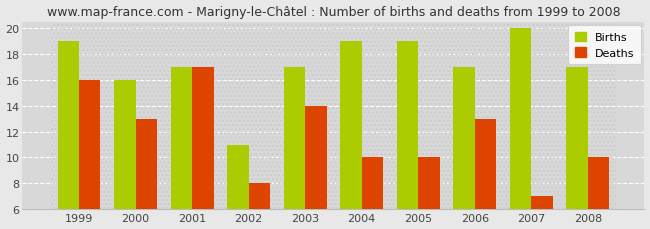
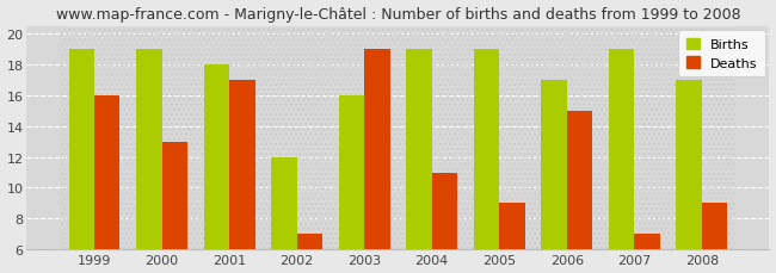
Births/2000: 16 -> 19
Births/2001: 17 -> 18
Births/2002: 11 -> 12
Deaths/2002: 8 -> 7
Births/2003: 17 -> 16
Deaths/2003: 14 -> 19
Deaths/2004: 10 -> 11
Deaths/2005: 10 -> 9
Deaths/2006: 13 -> 15
Births/2007: 20 -> 19
Deaths/2008: 10 -> 9
